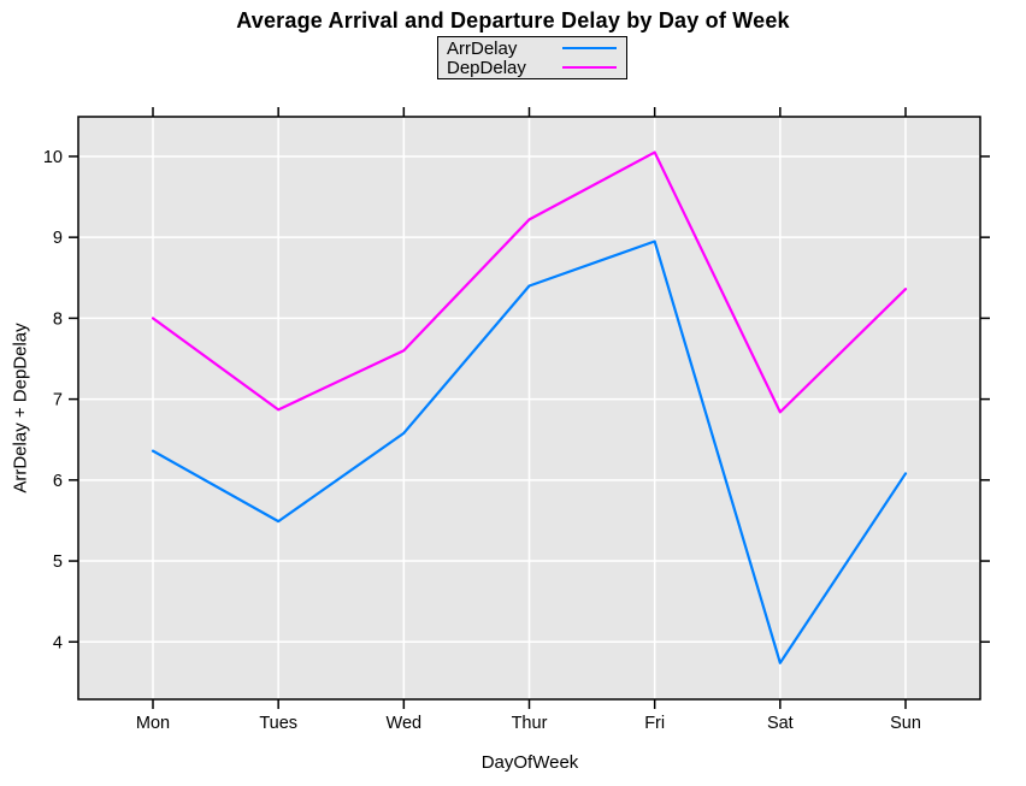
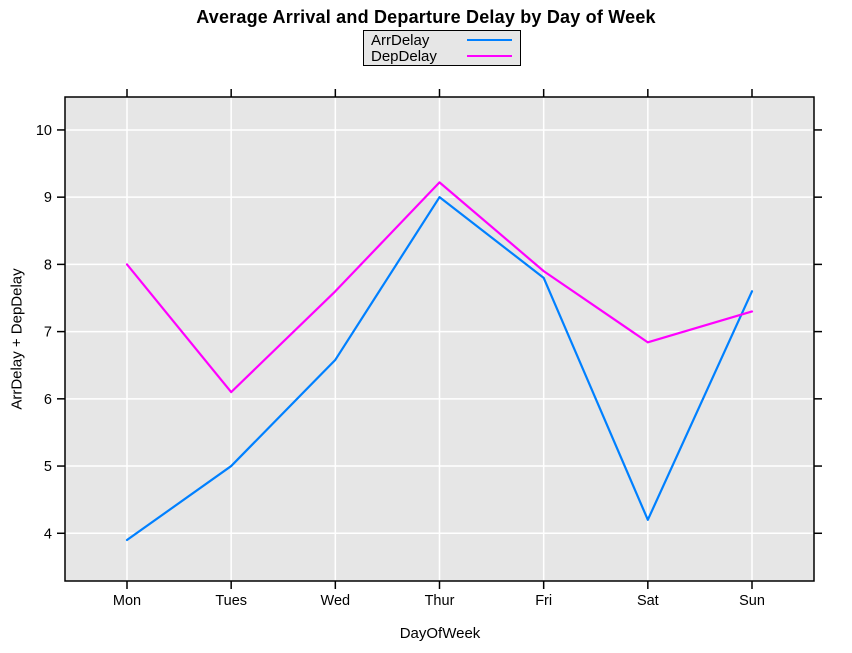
ArrDelay/Mon: 6.4 -> 3.9
ArrDelay/Tues: 5.5 -> 5.0
DepDelay/Tues: 6.9 -> 6.1
ArrDelay/Thur: 8.4 -> 9.0
ArrDelay/Fri: 8.9 -> 7.8
DepDelay/Fri: 10.1 -> 7.9
ArrDelay/Sat: 3.7 -> 4.2
ArrDelay/Sun: 6.1 -> 7.6
DepDelay/Sun: 8.4 -> 7.3
